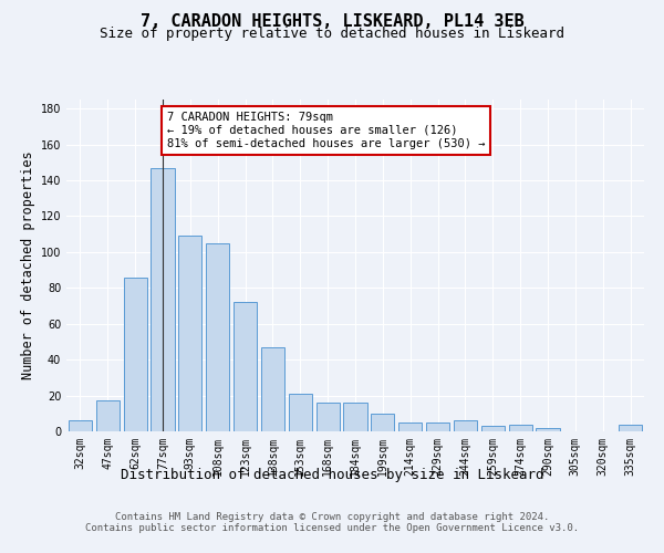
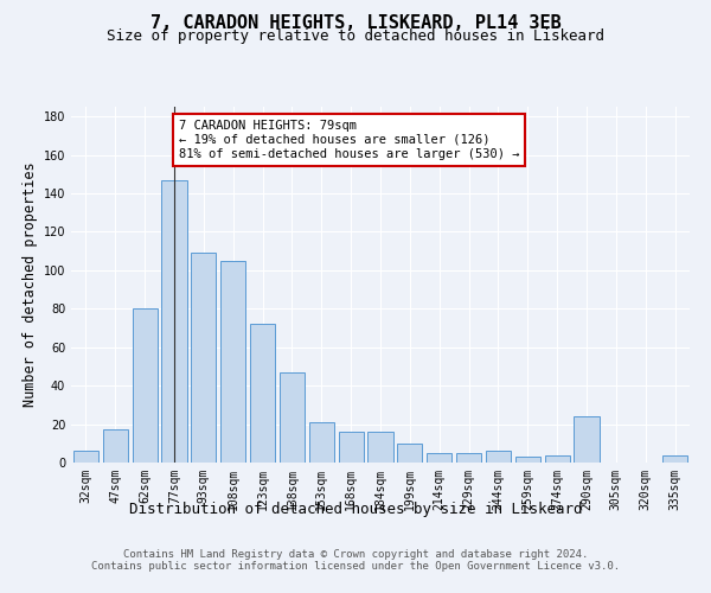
62sqm: 86 -> 80
290sqm: 2 -> 24
